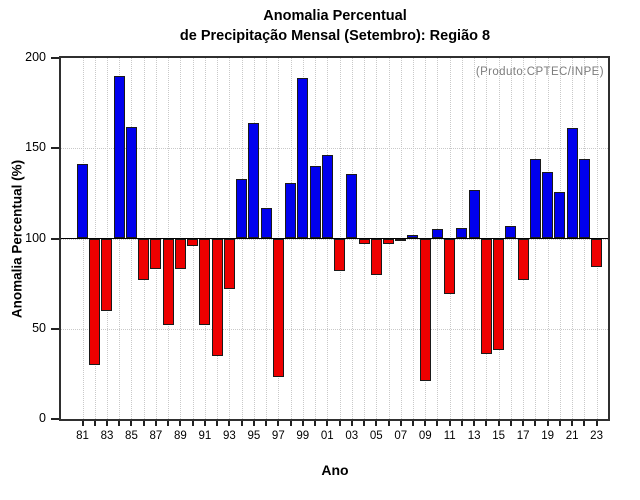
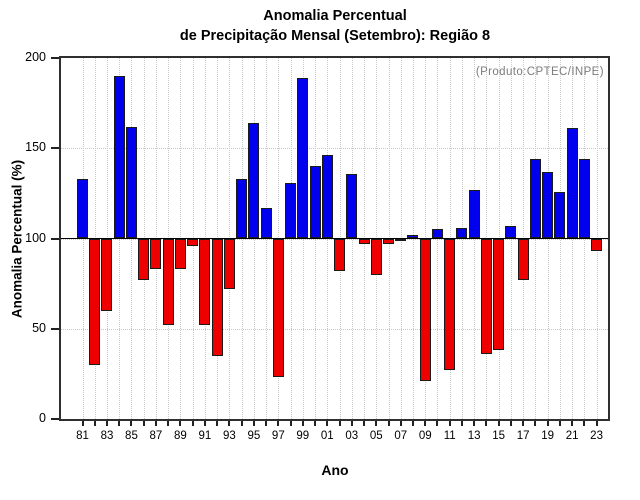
81: 141 -> 133
11: 69 -> 27
23: 84 -> 93
